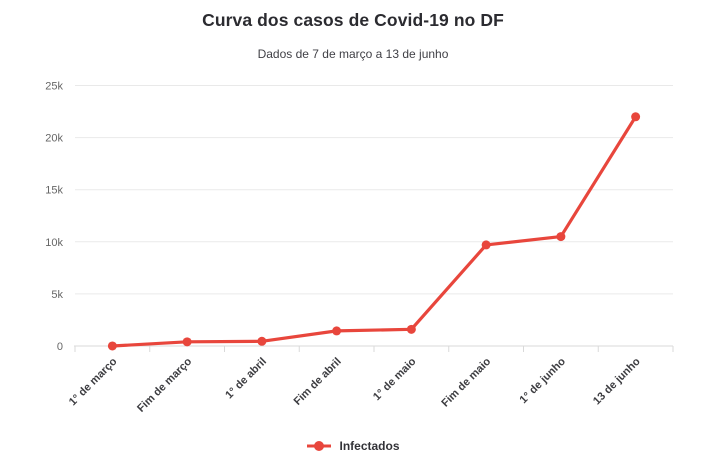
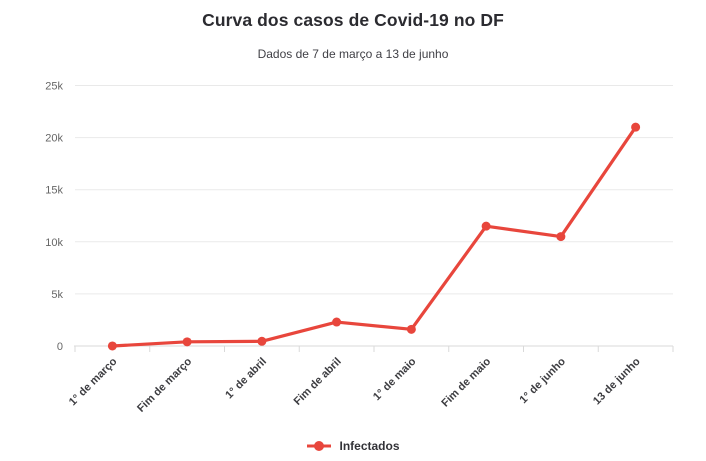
Fim de abril: 1.4k -> 2.3k
Fim de maio: 9.7k -> 11.5k
13 de junho: 22.0k -> 21.0k
